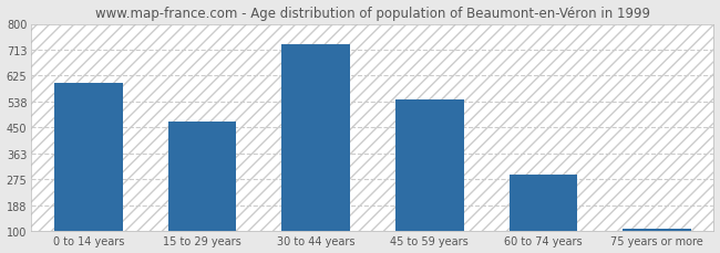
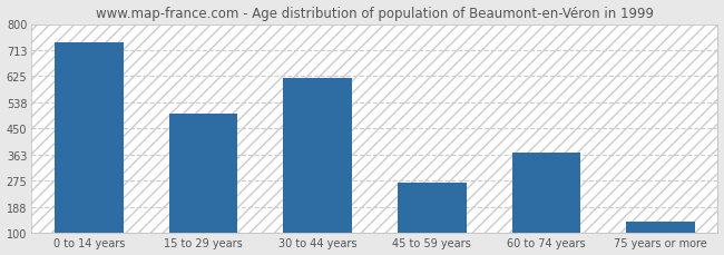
0 to 14 years: 600 -> 740
15 to 29 years: 470 -> 500
30 to 44 years: 730 -> 620
45 to 59 years: 545 -> 270
60 to 74 years: 290 -> 370
75 years or more: 110 -> 140
